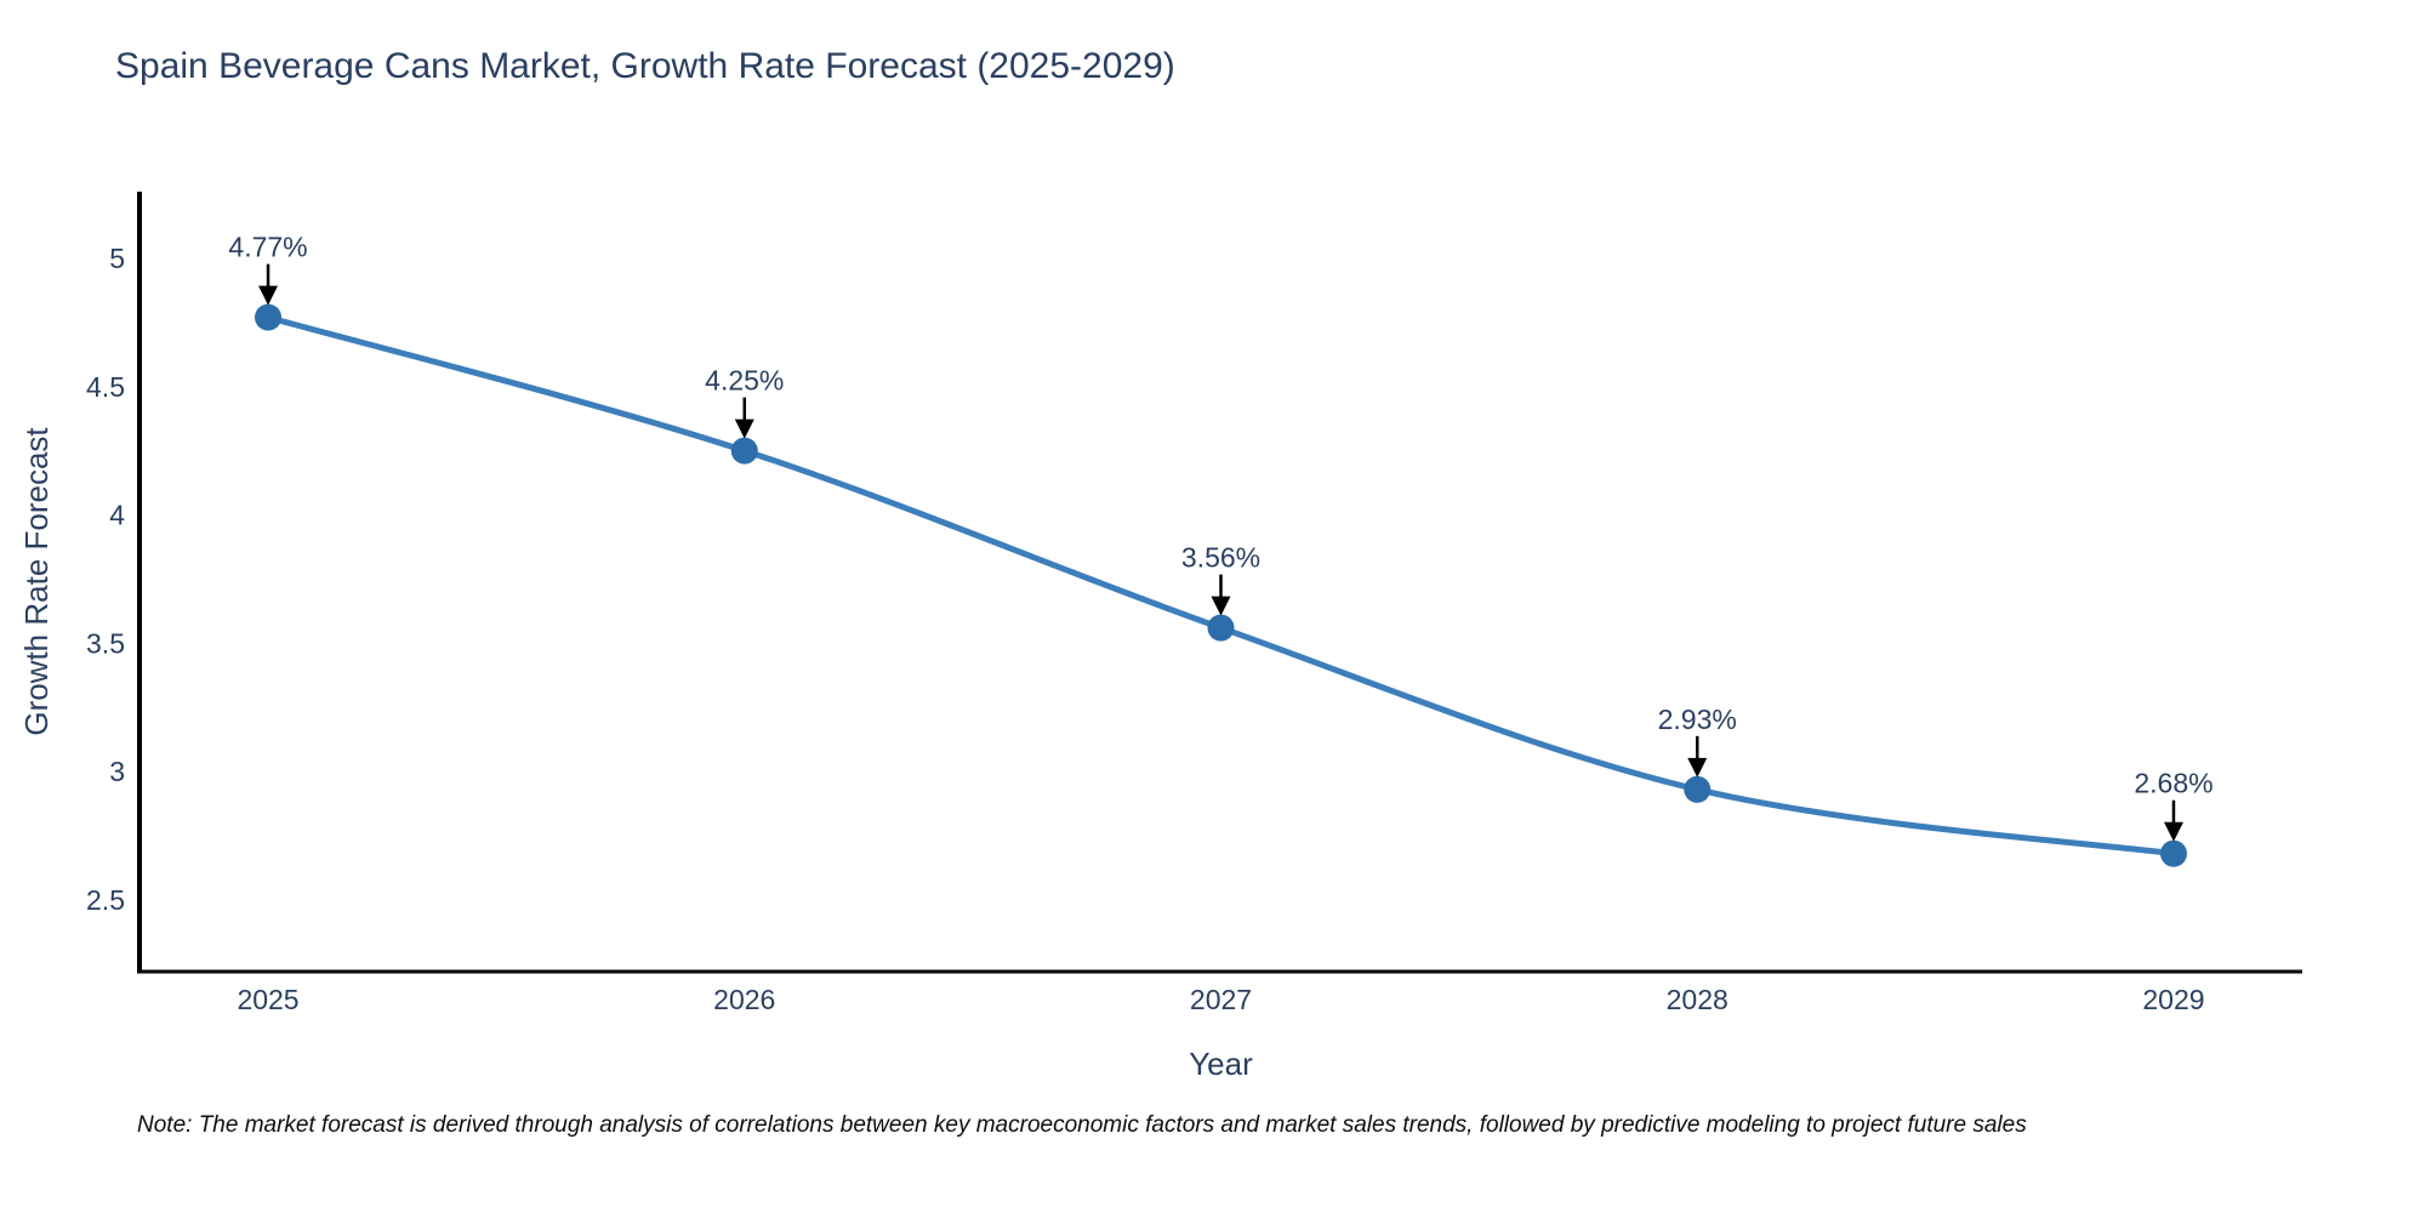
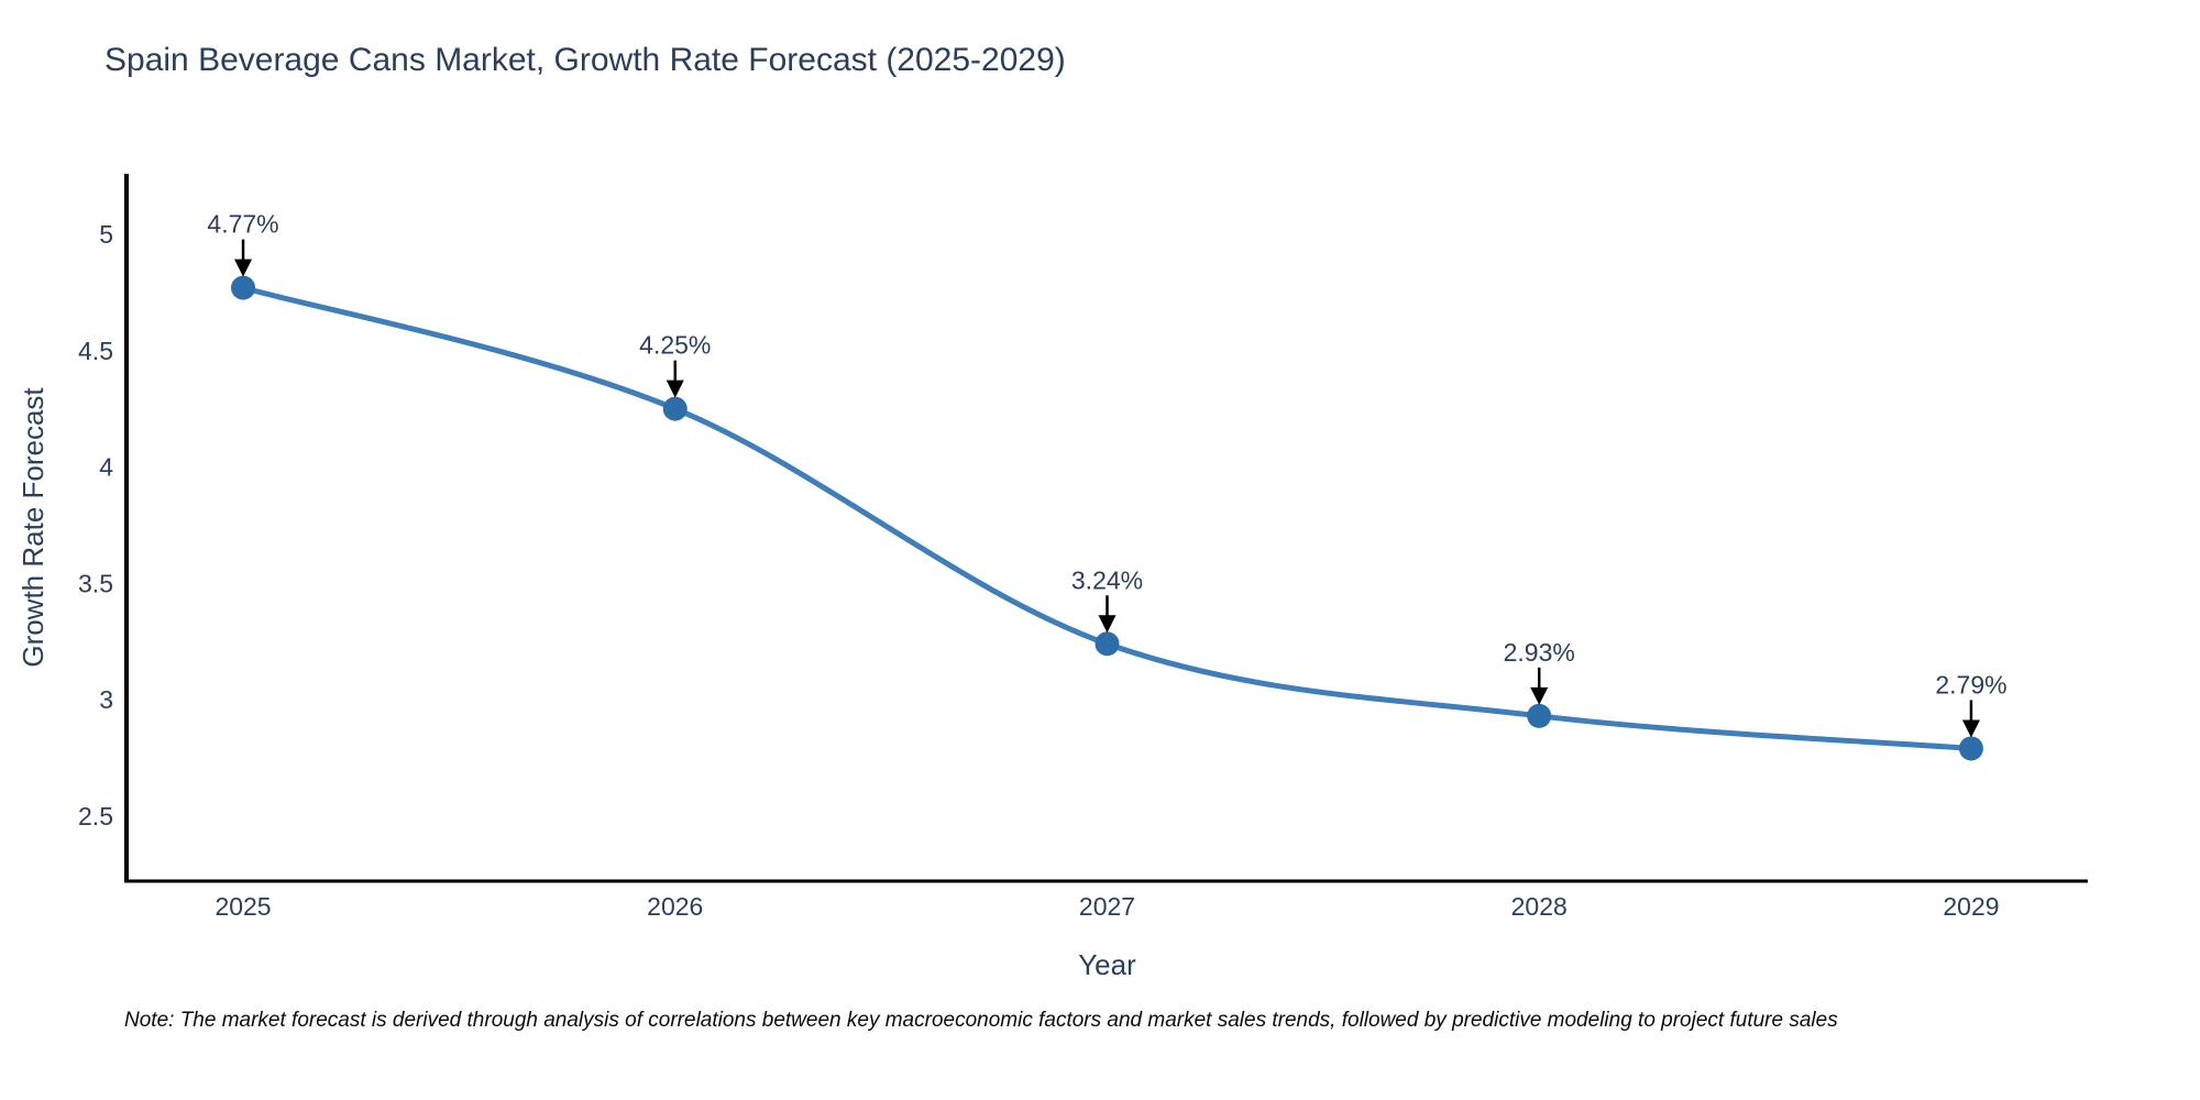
2027: 3.56% -> 3.24%
2029: 2.68% -> 2.79%
